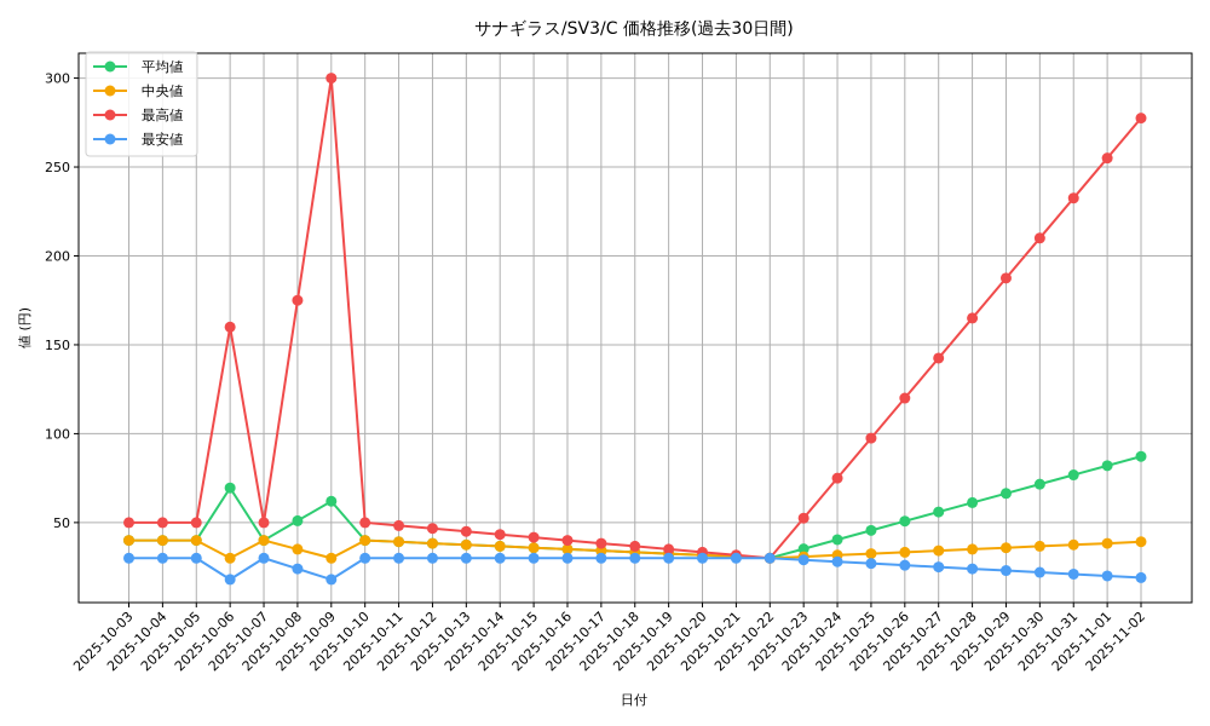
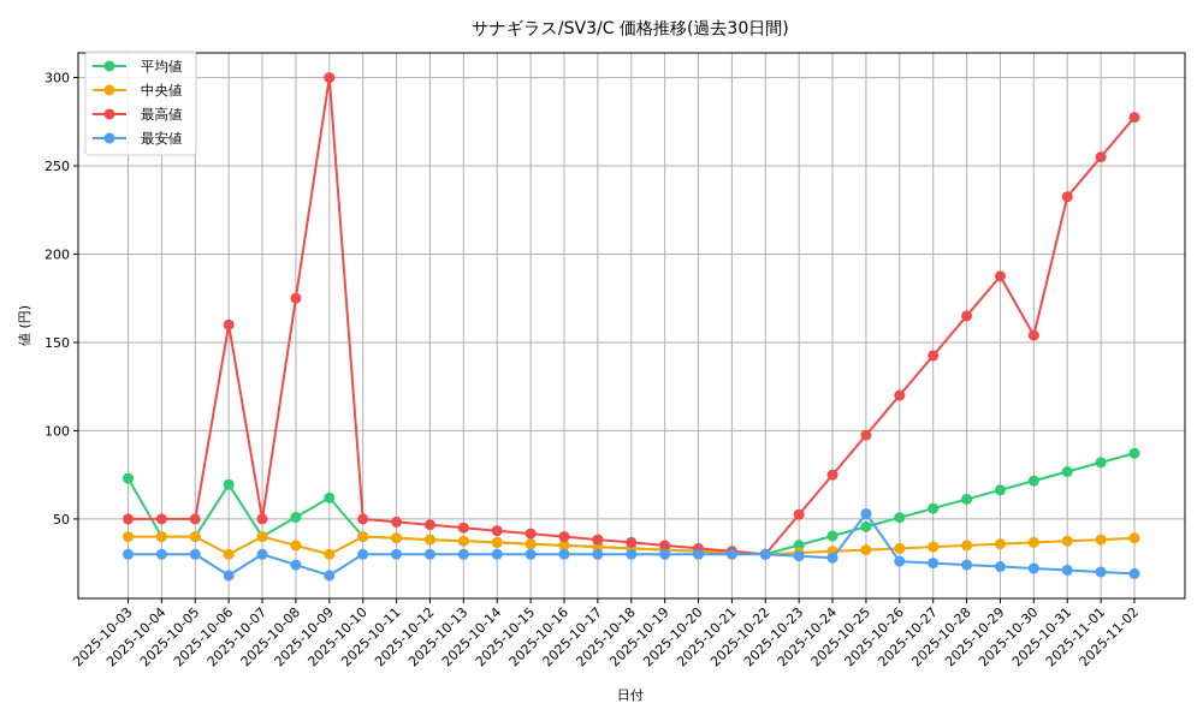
平均値/2025-10-03: 40 -> 73
最安値/2025-10-25: 27 -> 53
最高値/2025-10-30: 210 -> 154
